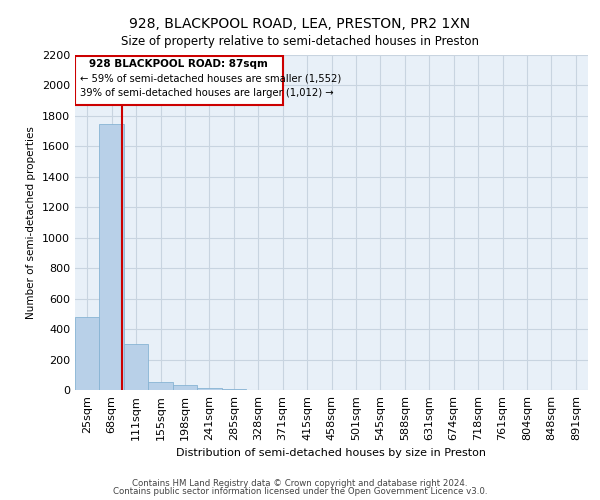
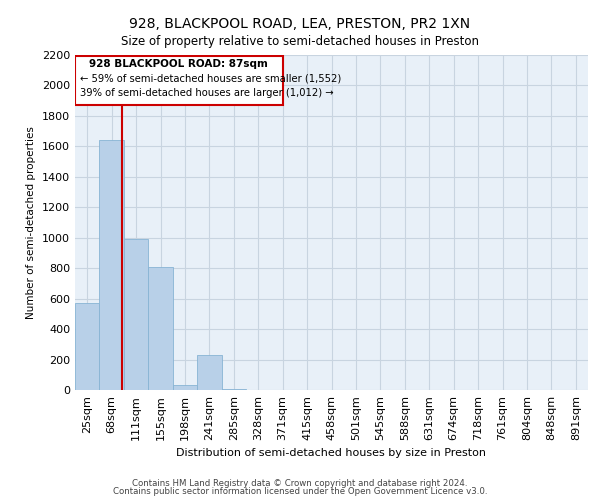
25sqm: 480 -> 570
68sqm: 1750 -> 1640
111sqm: 300 -> 990
155sqm: 50 -> 810
241sqm: 20 -> 230
